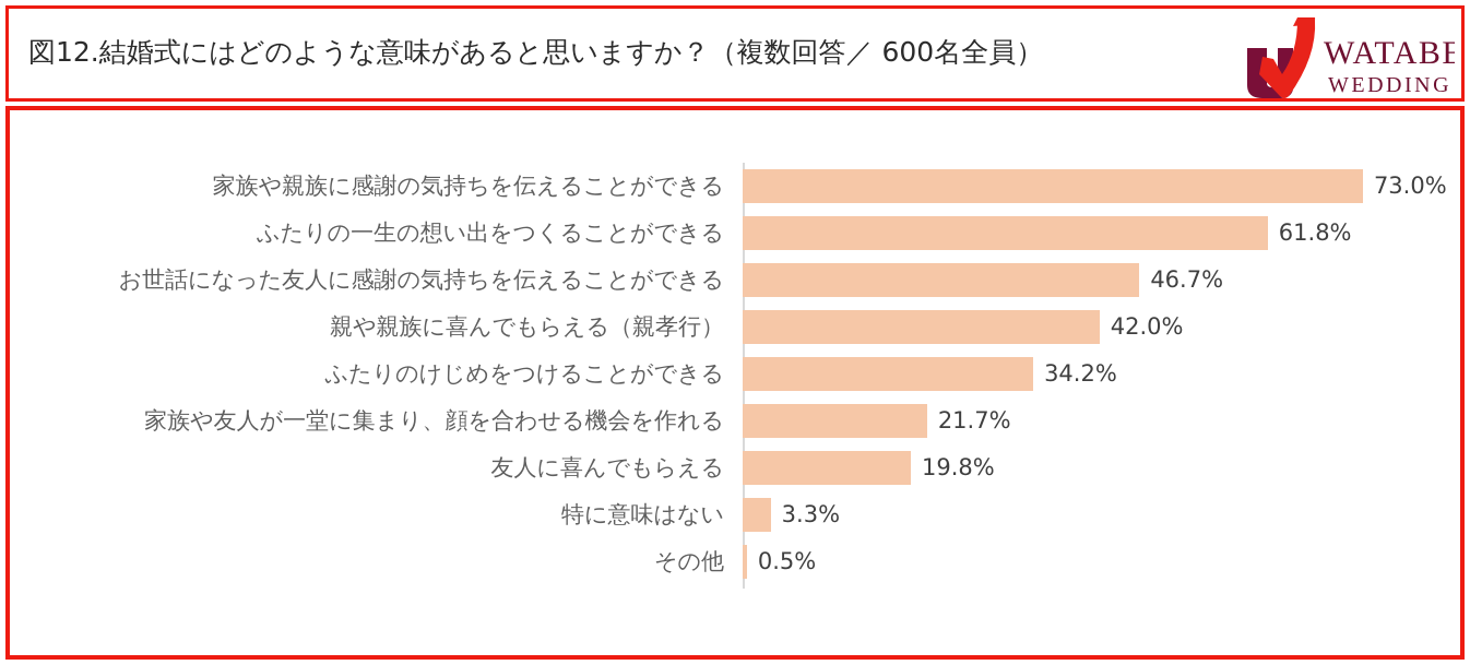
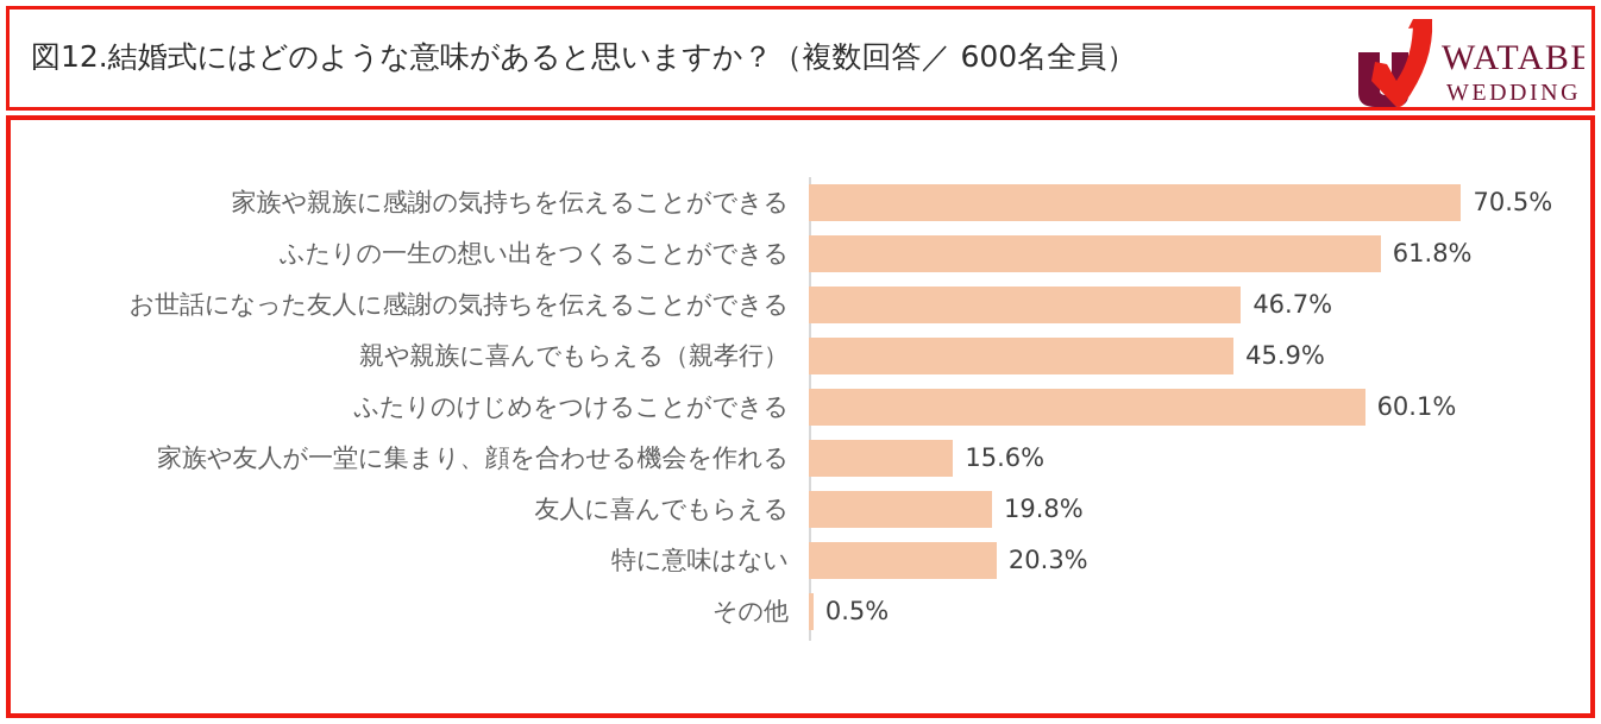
家族や親族に感謝の気持ちを伝えることができる: 73.0% -> 70.5%
親や親族に喜んでもらえる（親孝行）: 42.0% -> 45.9%
ふたりのけじめをつけることができる: 34.2% -> 60.1%
家族や友人が一堂に集まり、顔を合わせる機会を作れる: 21.7% -> 15.6%
特に意味はない: 3.3% -> 20.3%
